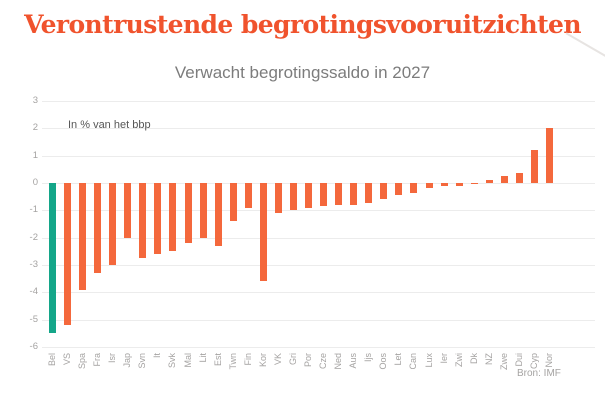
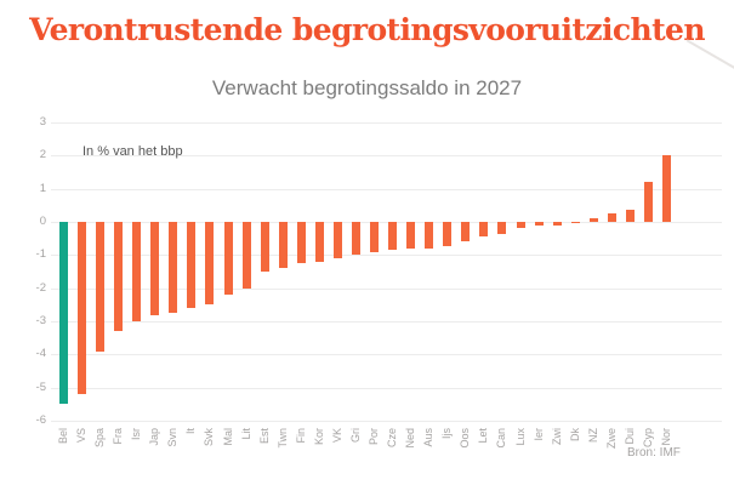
Jap: -2.0 -> -2.8
Est: -2.3 -> -1.5
Fin: -0.9 -> -1.2
Kor: -3.6 -> -1.2
